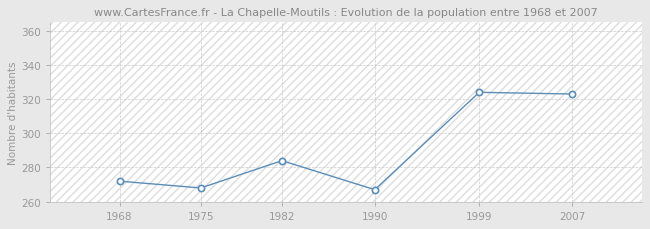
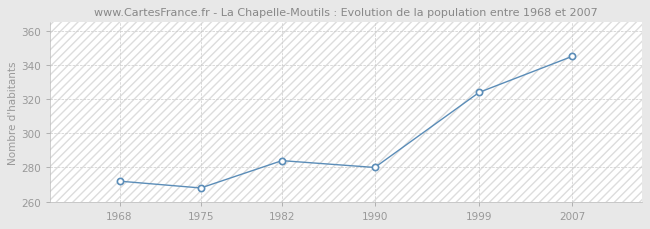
1990: 267 -> 280
2007: 323 -> 345
